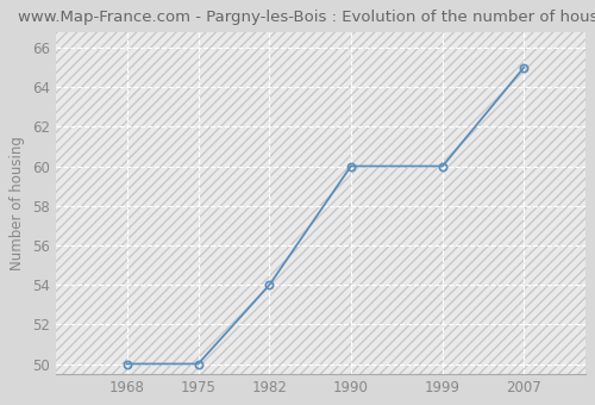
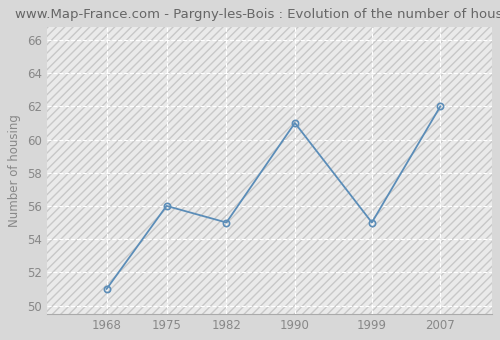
1968: 50 -> 51
1975: 50 -> 56
1982: 54 -> 55
1990: 60 -> 61
1999: 60 -> 55
2007: 65 -> 62
